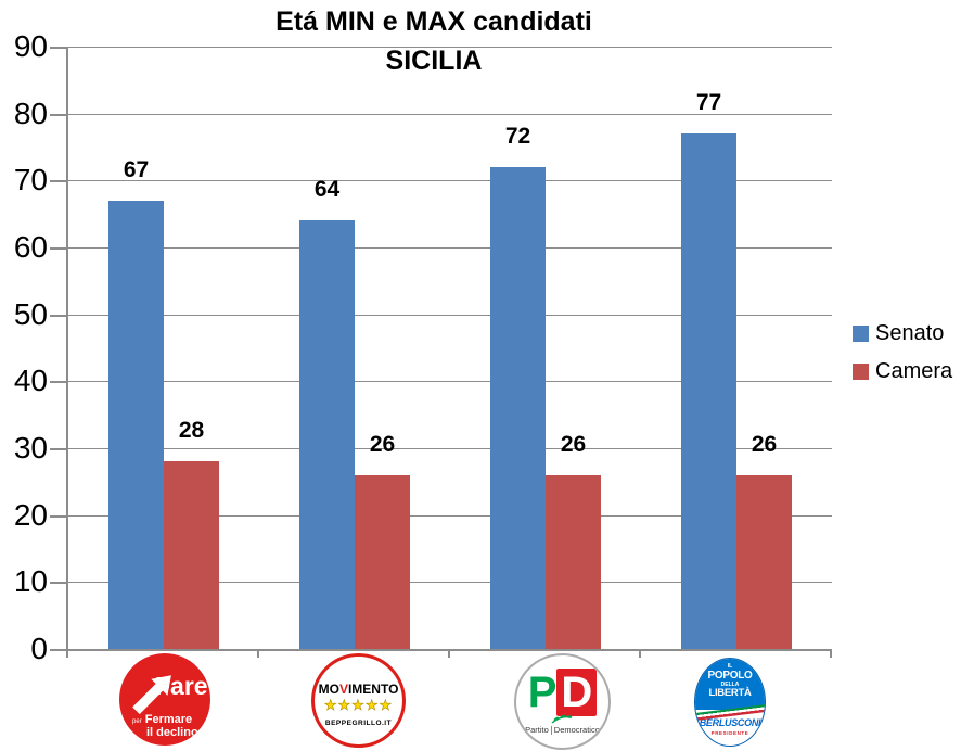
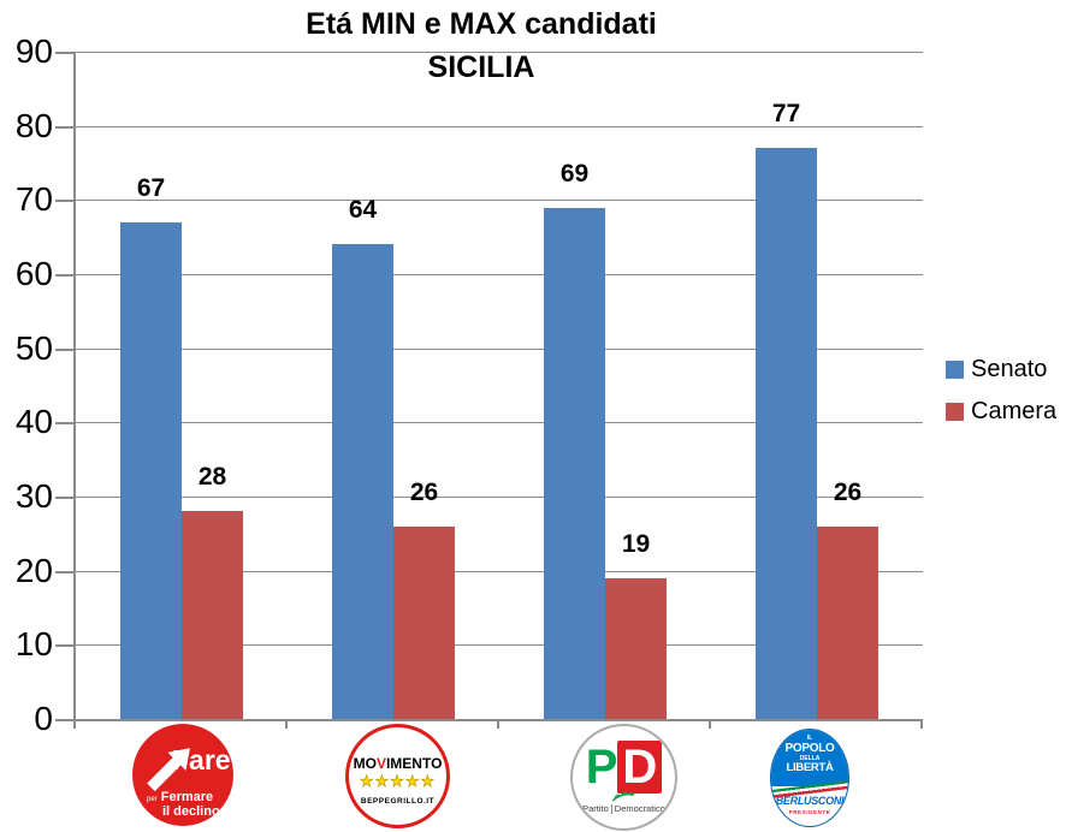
Senato/Partito Democratico: 72 -> 69
Camera/Partito Democratico: 26 -> 19
